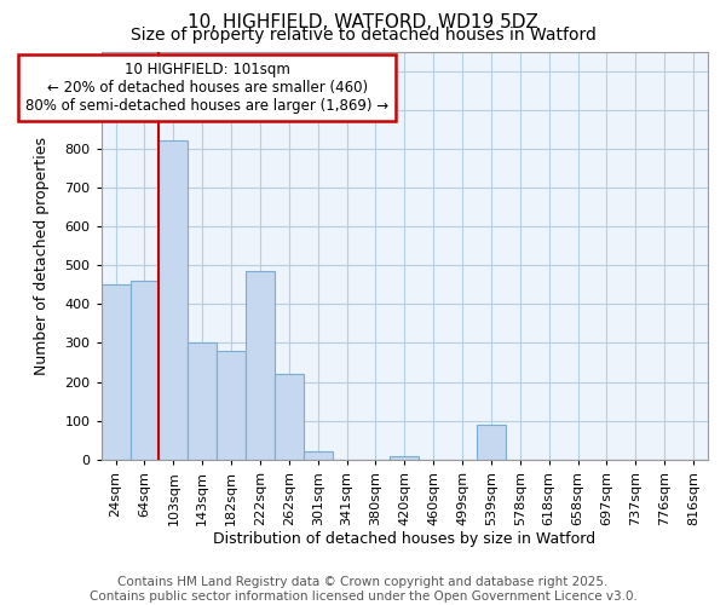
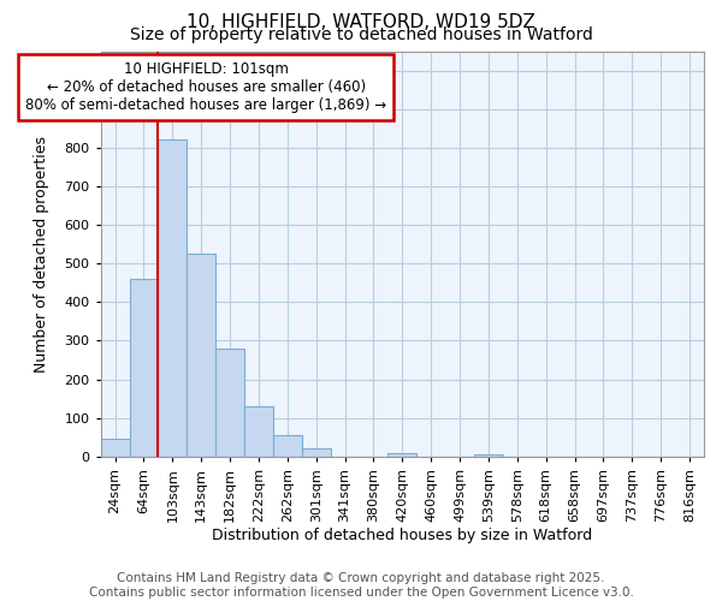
24sqm: 450 -> 45
143sqm: 300 -> 525
222sqm: 485 -> 130
262sqm: 220 -> 55
539sqm: 90 -> 5
